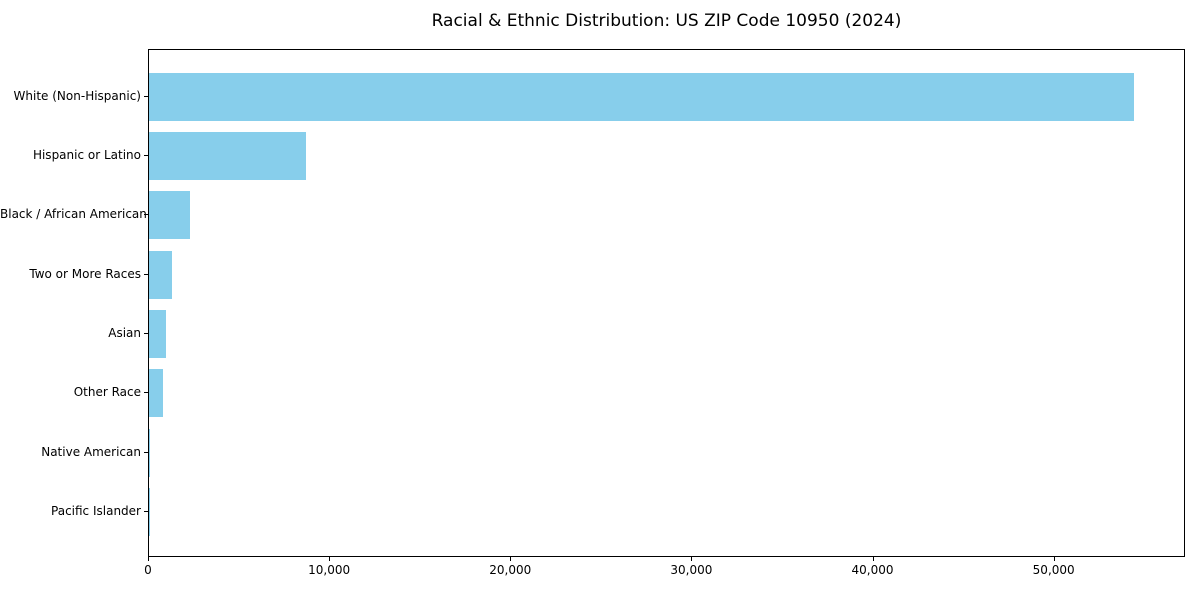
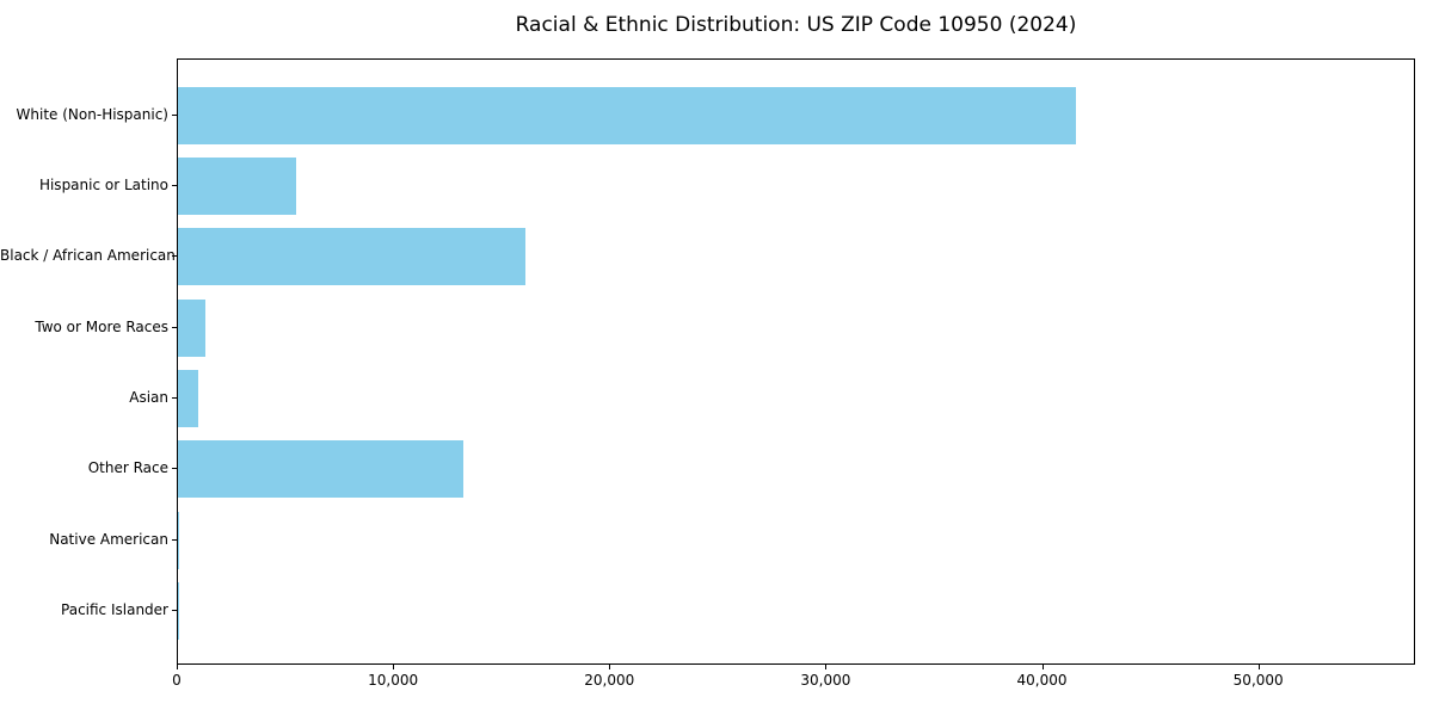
White (Non-Hispanic): 54500 -> 41600
Hispanic or Latino: 8700 -> 5500
Black / African American: 2200 -> 16100
Other Race: 800 -> 13200
